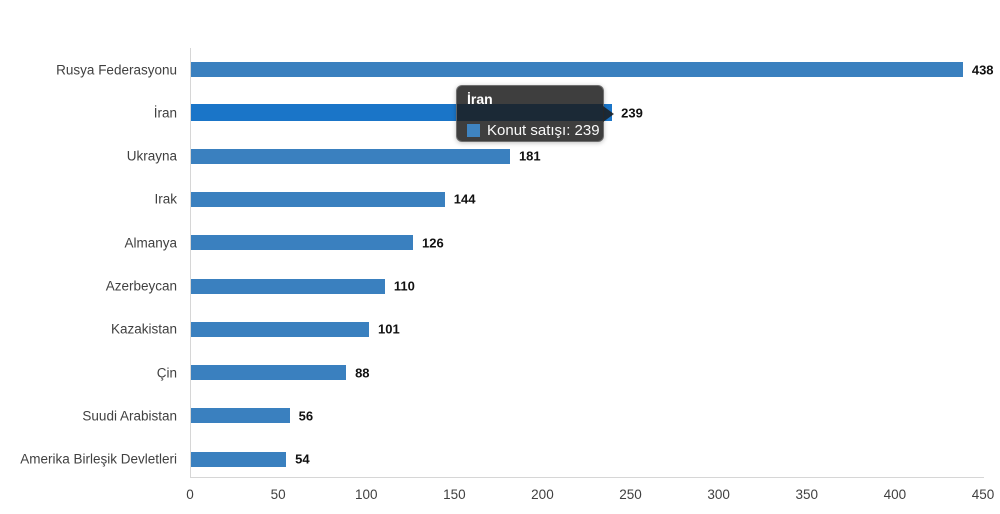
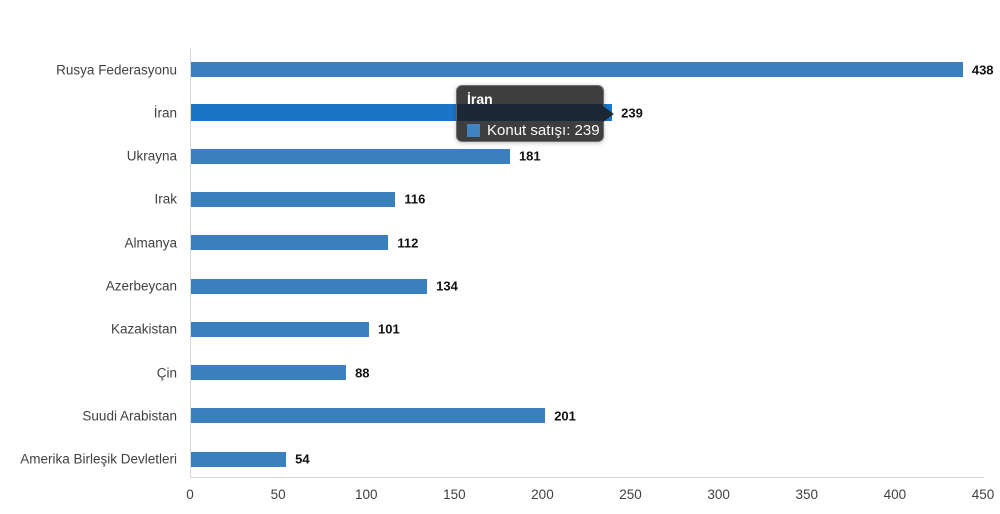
Irak: 144 -> 116
Almanya: 126 -> 112
Azerbeycan: 110 -> 134
Suudi Arabistan: 56 -> 201
